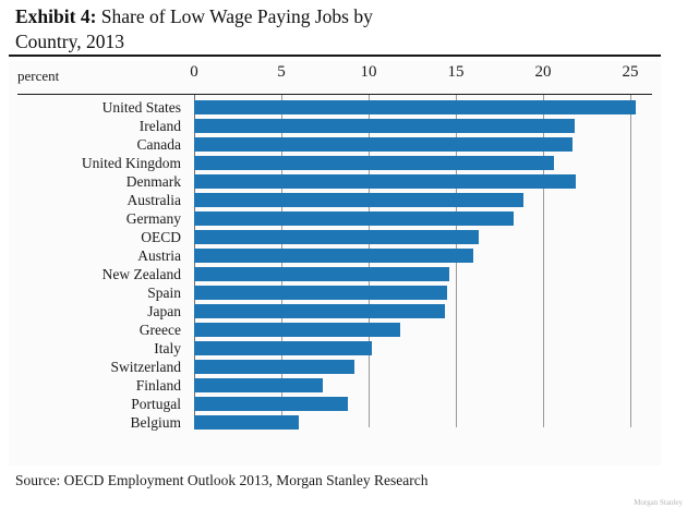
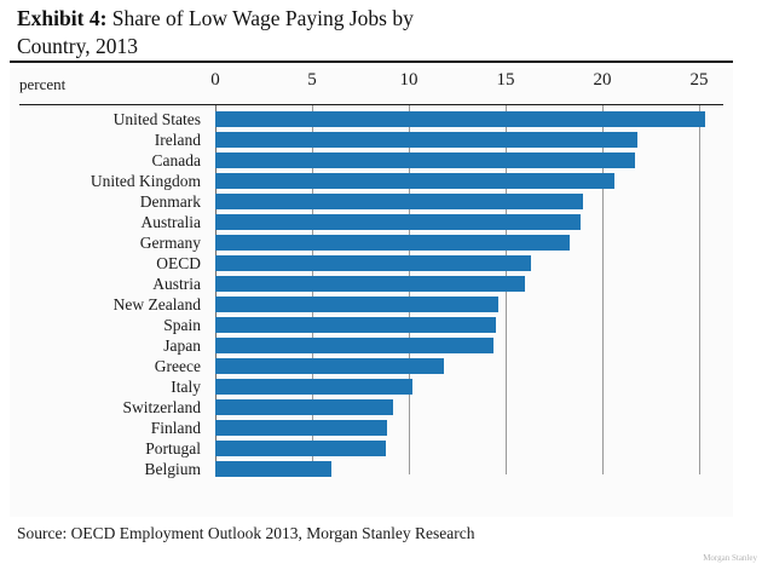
Denmark: 21.9 -> 19.0
Finland: 7.4 -> 8.9
